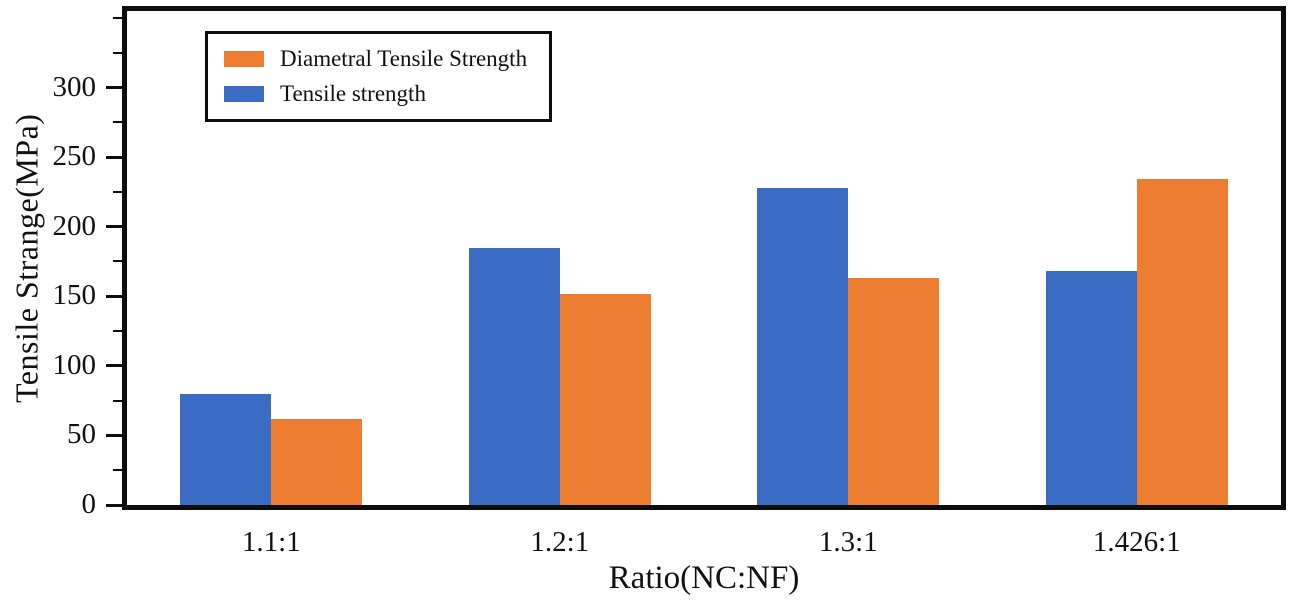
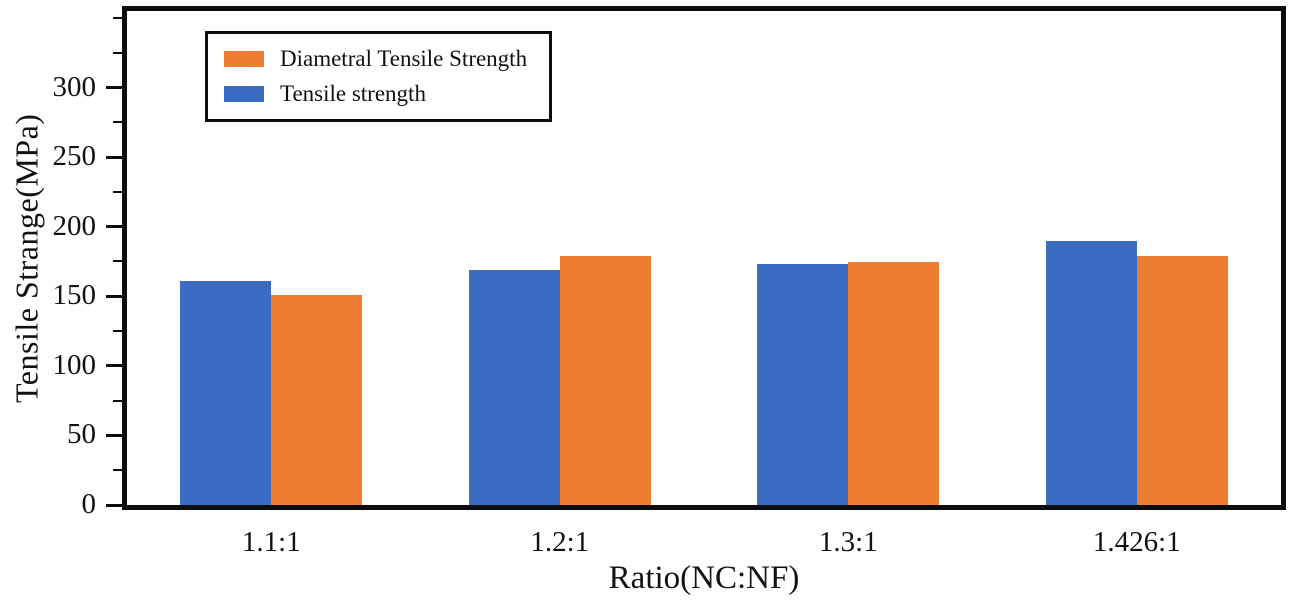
Tensile strength/1.1:1: 80 -> 161
Diametral Tensile Strength/1.1:1: 62 -> 151
Tensile strength/1.2:1: 185 -> 169
Diametral Tensile Strength/1.2:1: 152 -> 179
Tensile strength/1.3:1: 228 -> 173
Diametral Tensile Strength/1.3:1: 163 -> 175
Tensile strength/1.426:1: 168 -> 190
Diametral Tensile Strength/1.426:1: 234 -> 179
